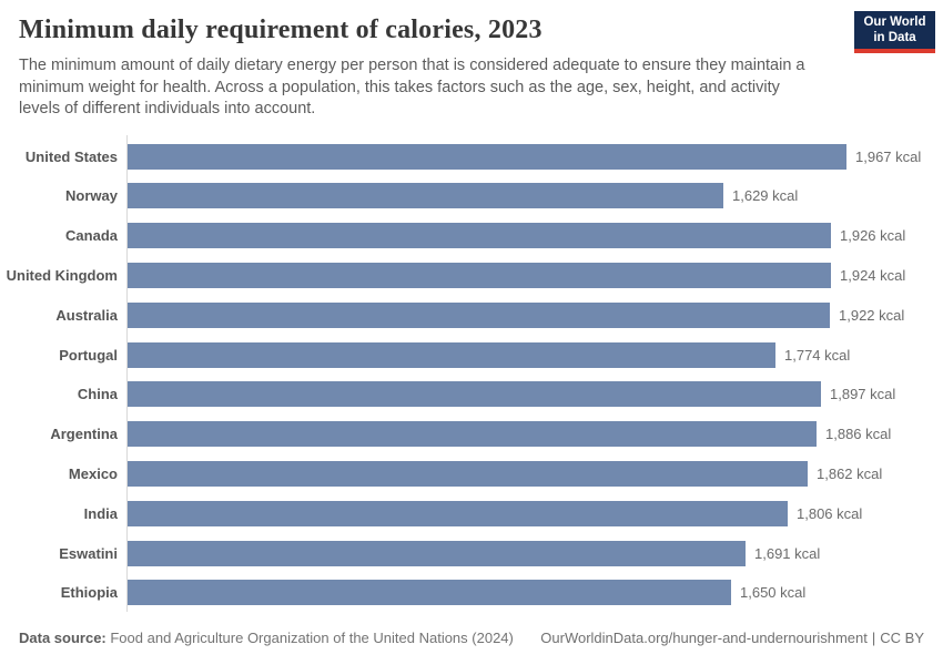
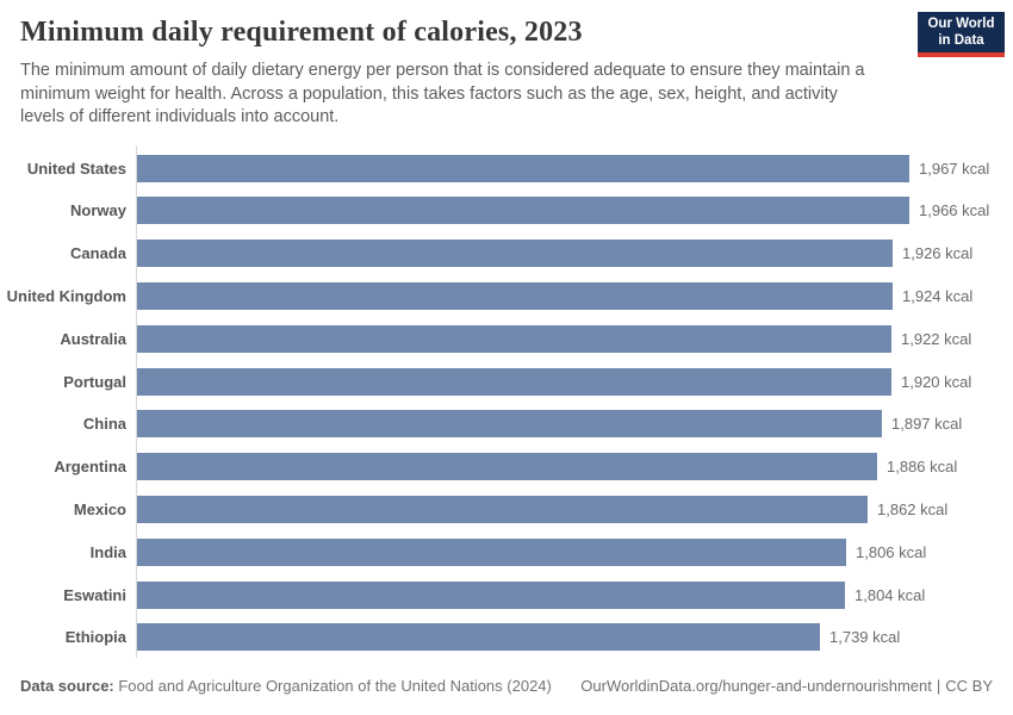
Norway: 1,629 -> 1,966
Portugal: 1,774 -> 1,920
Eswatini: 1,691 -> 1,804
Ethiopia: 1,650 -> 1,739
